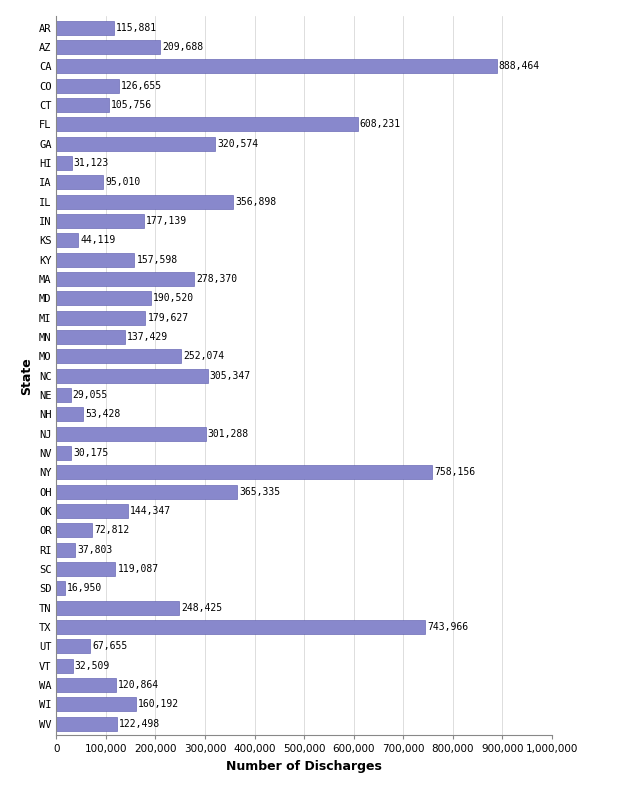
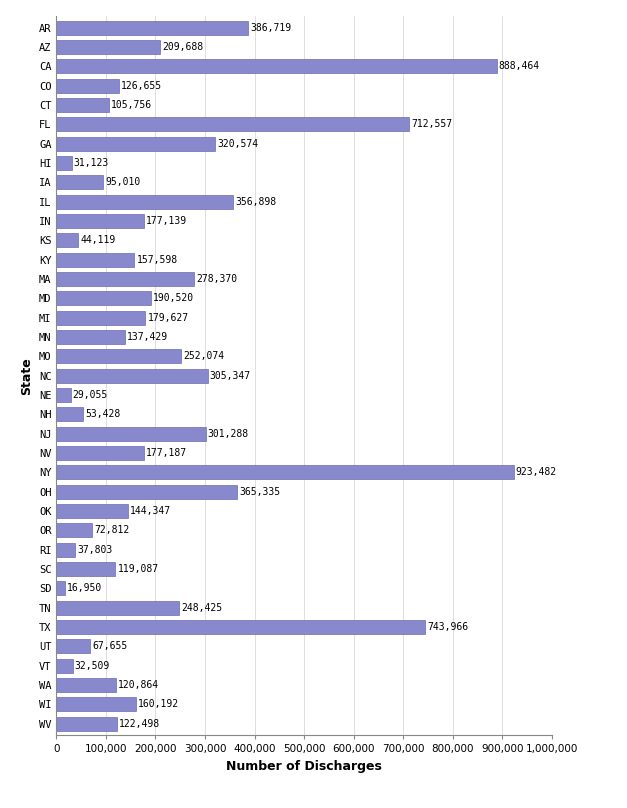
AR: 115,881 -> 386,719
FL: 608,231 -> 712,557
NV: 30,175 -> 177,187
NY: 758,156 -> 923,482
